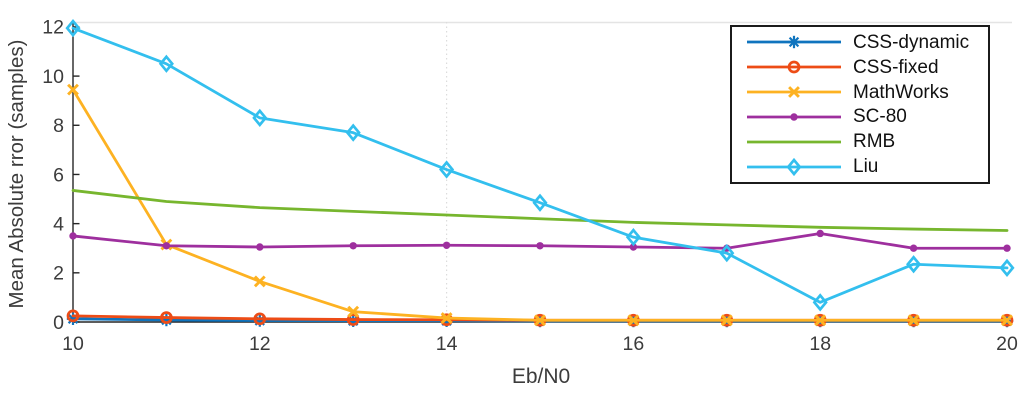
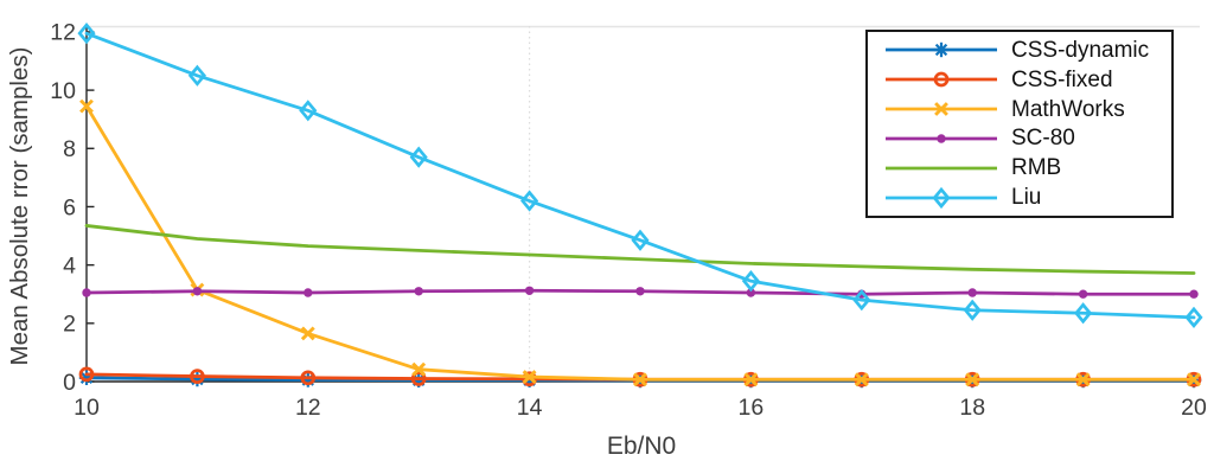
SC-80/10: 3.5 -> 3.0
Liu/12: 8.3 -> 9.3
SC-80/18: 3.6 -> 3.0
Liu/18: 0.8 -> 2.5
